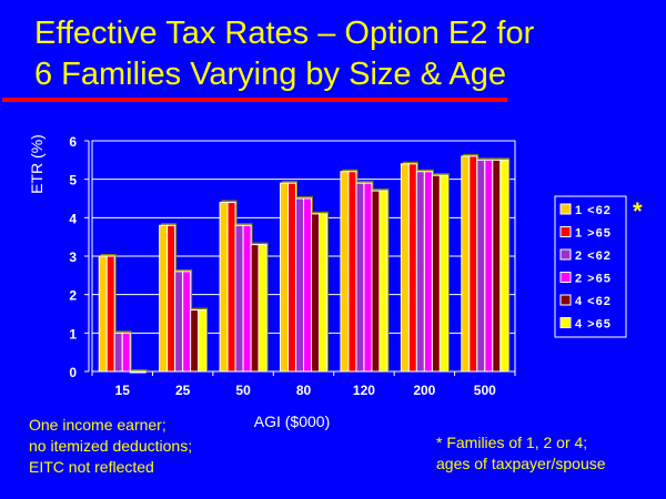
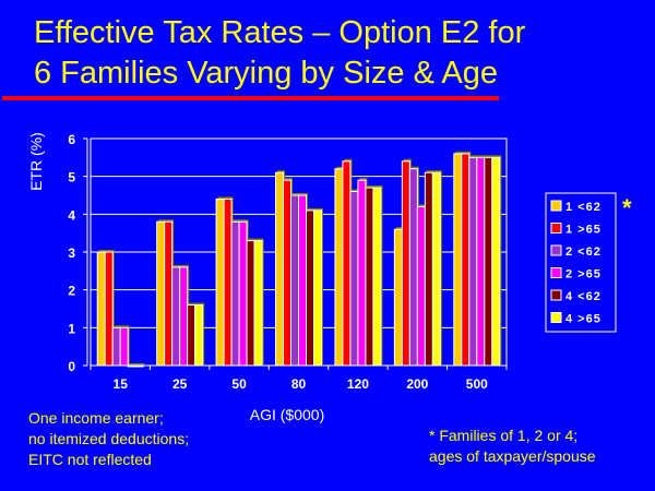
1 <62/80: 4.9 -> 5.1
1 >65/120: 5.2 -> 5.4
2 <62/120: 4.9 -> 4.6
1 <62/200: 5.4 -> 3.6
2 >65/200: 5.2 -> 4.2
